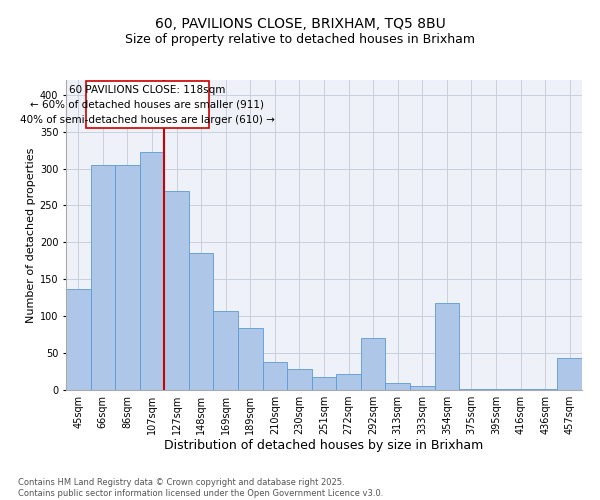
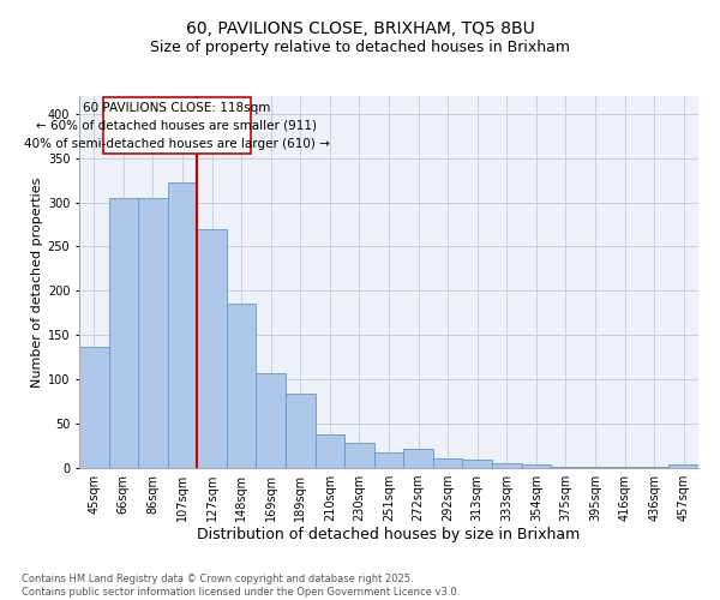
292sqm: 70 -> 11
354sqm: 118 -> 4
457sqm: 44 -> 4
